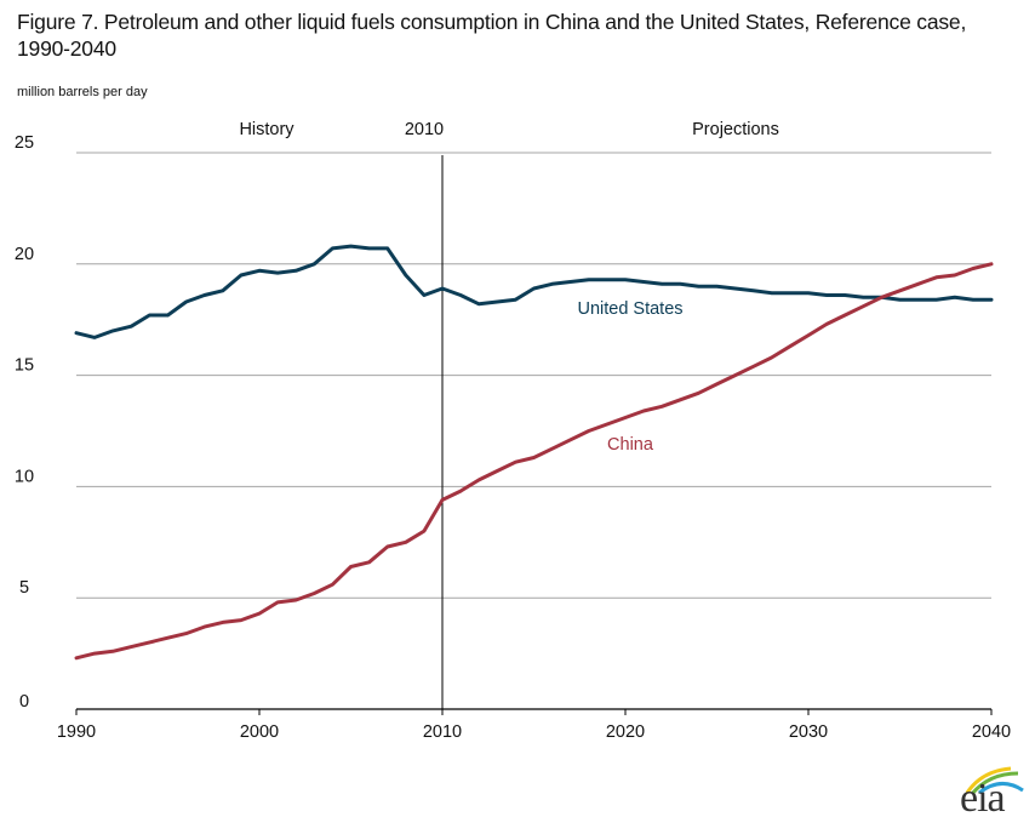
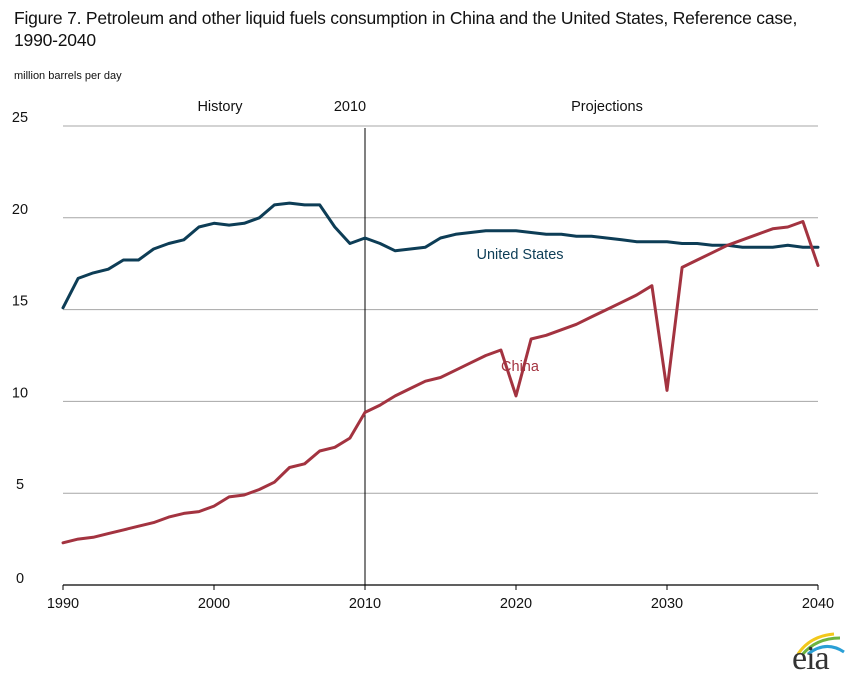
United States/1990: 16.9 -> 15.1
China/2020: 13.1 -> 10.3
China/2030: 16.8 -> 10.6
China/2040: 20.0 -> 17.4
